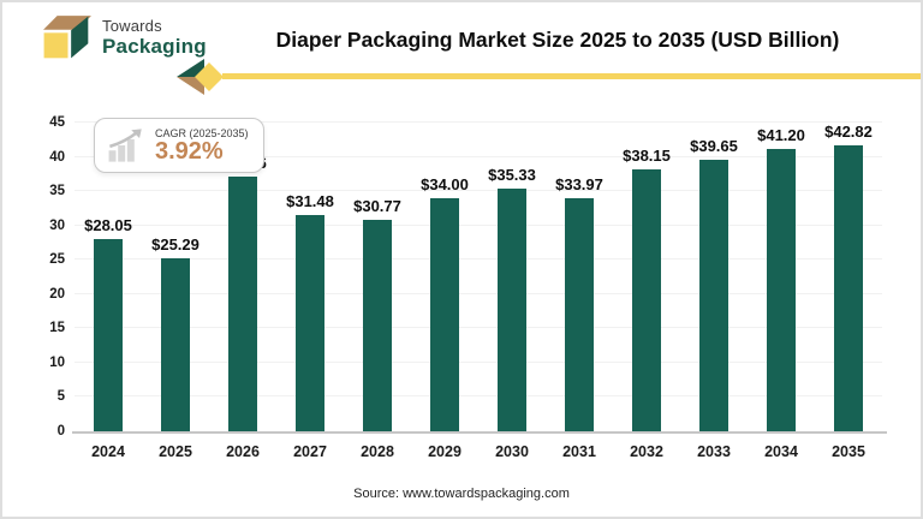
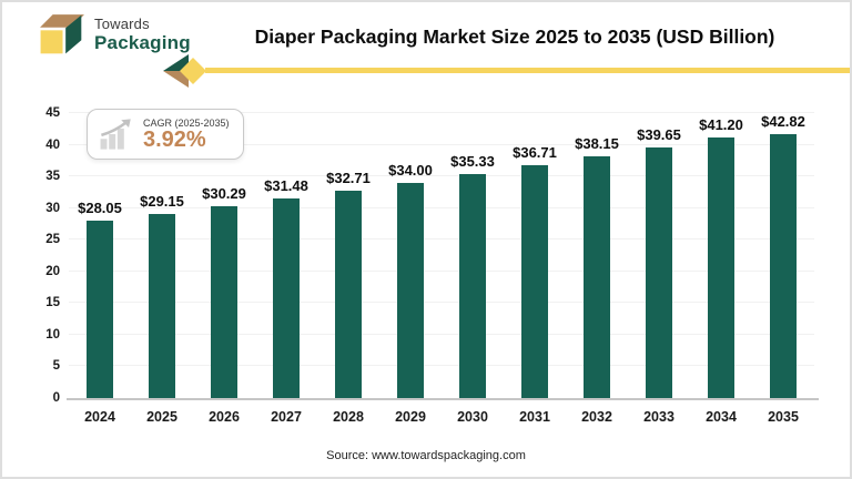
2025: $25.29 -> $29.15
2026: $37.06 -> $30.29
2028: $30.77 -> $32.71
2031: $33.97 -> $36.71
